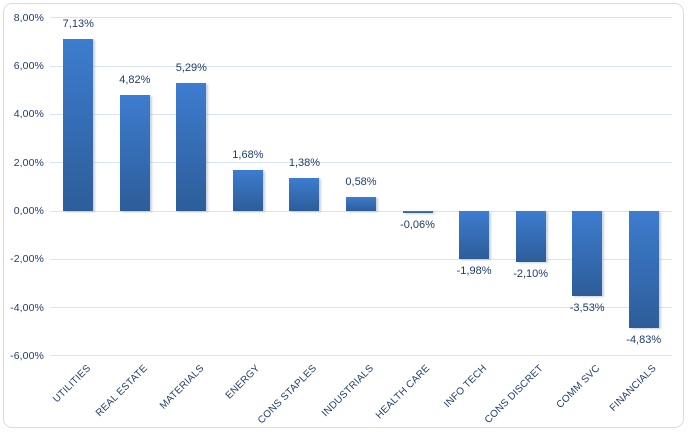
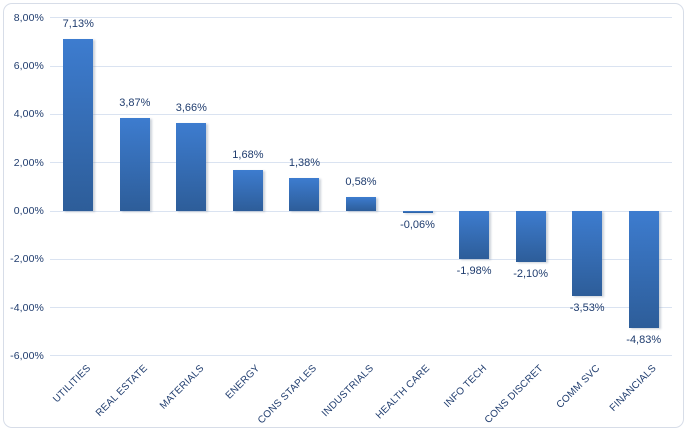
REAL ESTATE: 4,82% -> 3,87%
MATERIALS: 5,29% -> 3,66%
